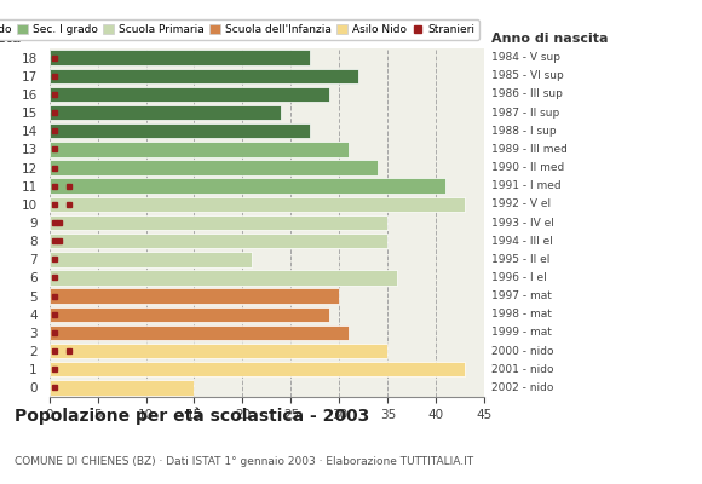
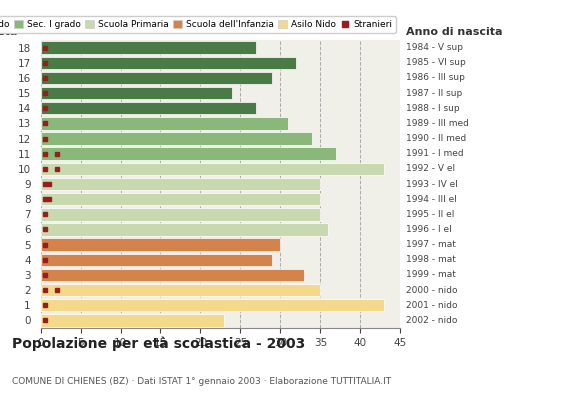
11: 41 -> 37
7: 21 -> 35
3: 31 -> 33
0: 15 -> 23
